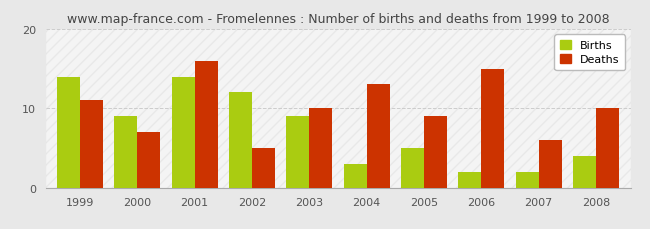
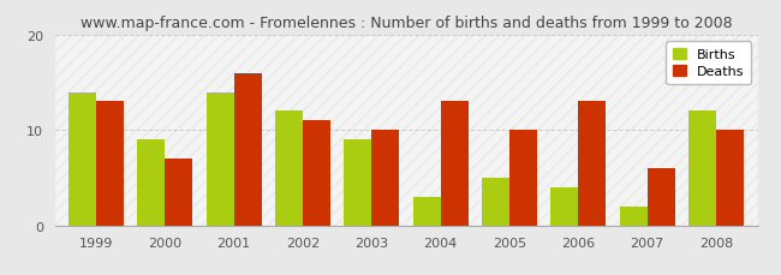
Deaths/1999: 11 -> 13
Deaths/2002: 5 -> 11
Deaths/2005: 9 -> 10
Births/2006: 2 -> 4
Deaths/2006: 15 -> 13
Births/2008: 4 -> 12
